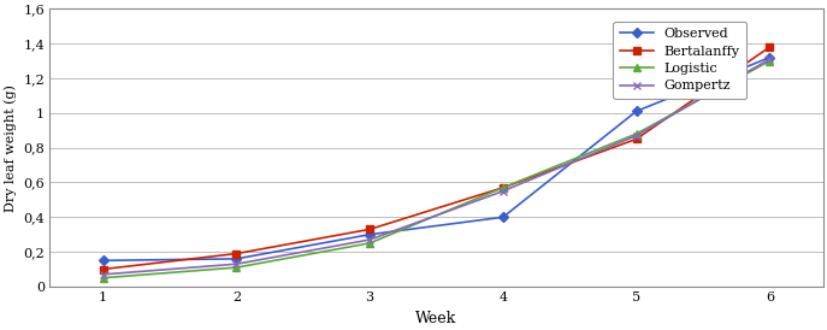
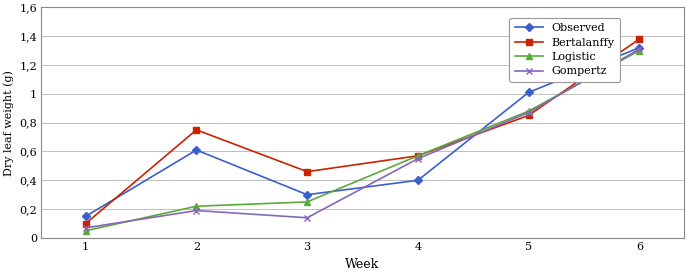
Observed/2: 0,16 -> 0,61
Bertalanffy/2: 0,19 -> 0,75
Logistic/2: 0,11 -> 0,22
Gompertz/2: 0,13 -> 0,19
Bertalanffy/3: 0,33 -> 0,46
Gompertz/3: 0,27 -> 0,14
